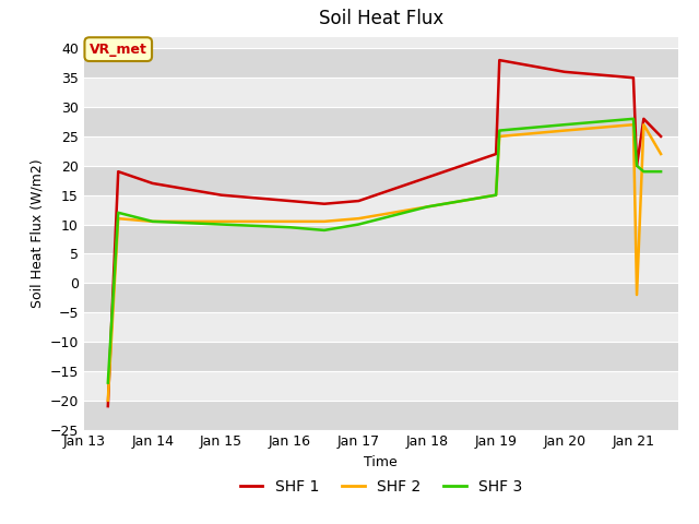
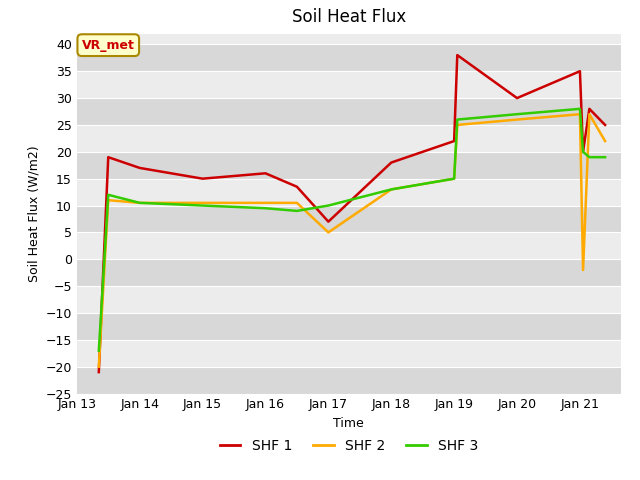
SHF 1/Jan 16: 14.0 -> 16.0
SHF 1/Jan 17: 14.0 -> 7.0
SHF 2/Jan 17: 11.0 -> 5.0
SHF 1/Jan 20: 36.0 -> 30.0
